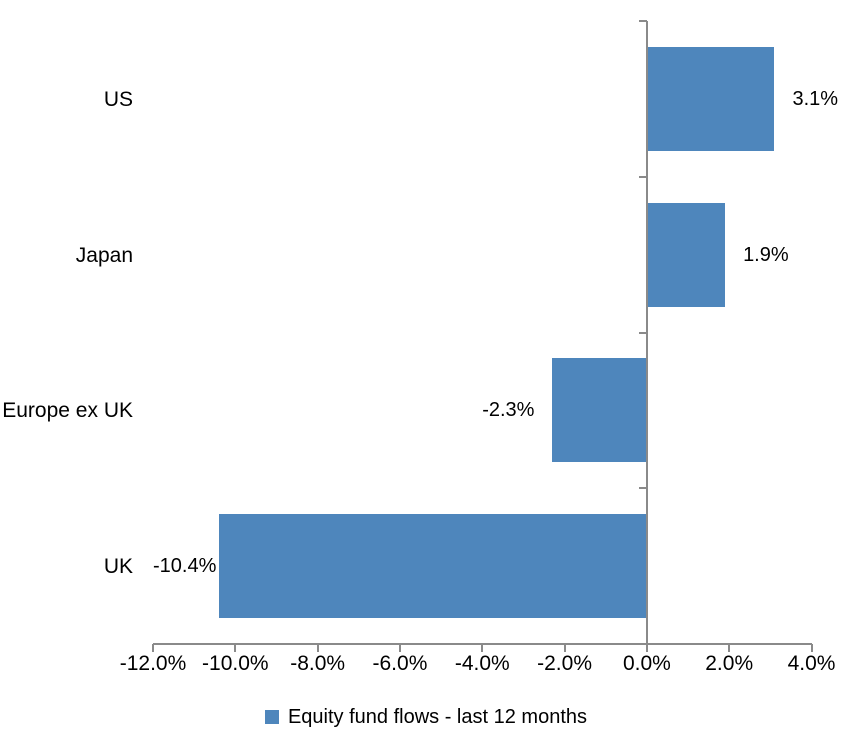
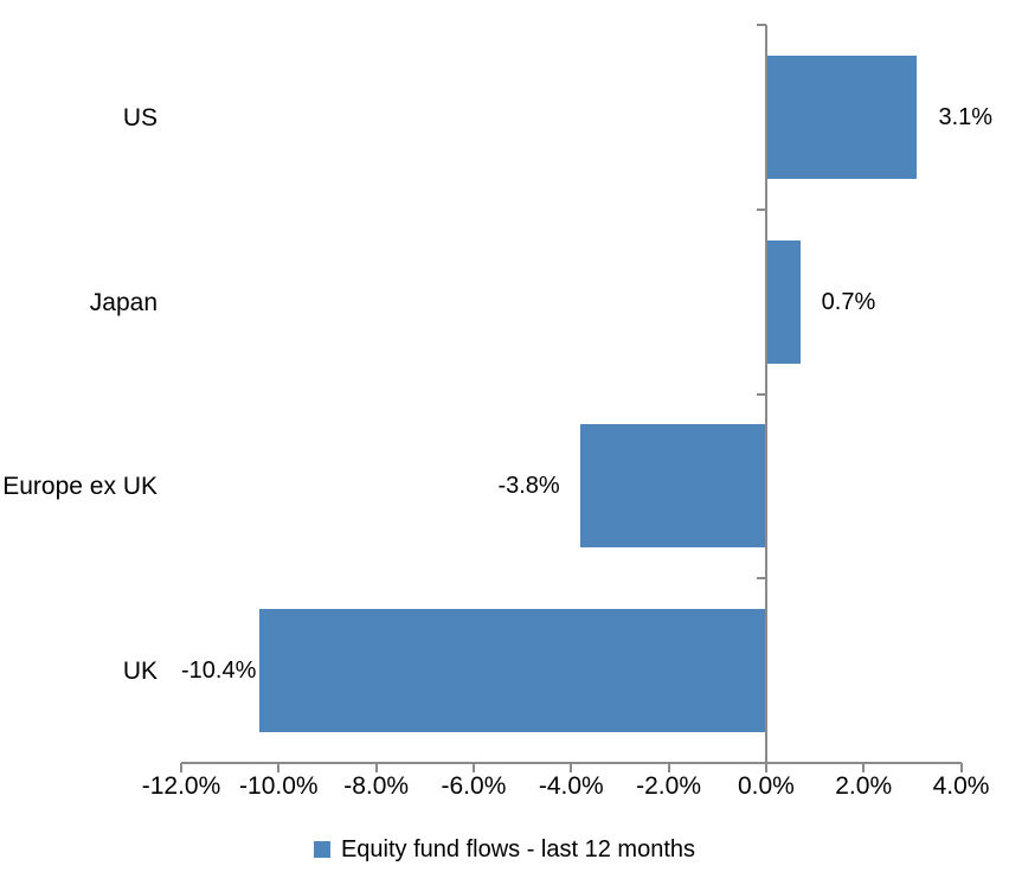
Japan: 1.9% -> 0.7%
Europe ex UK: -2.3% -> -3.8%
